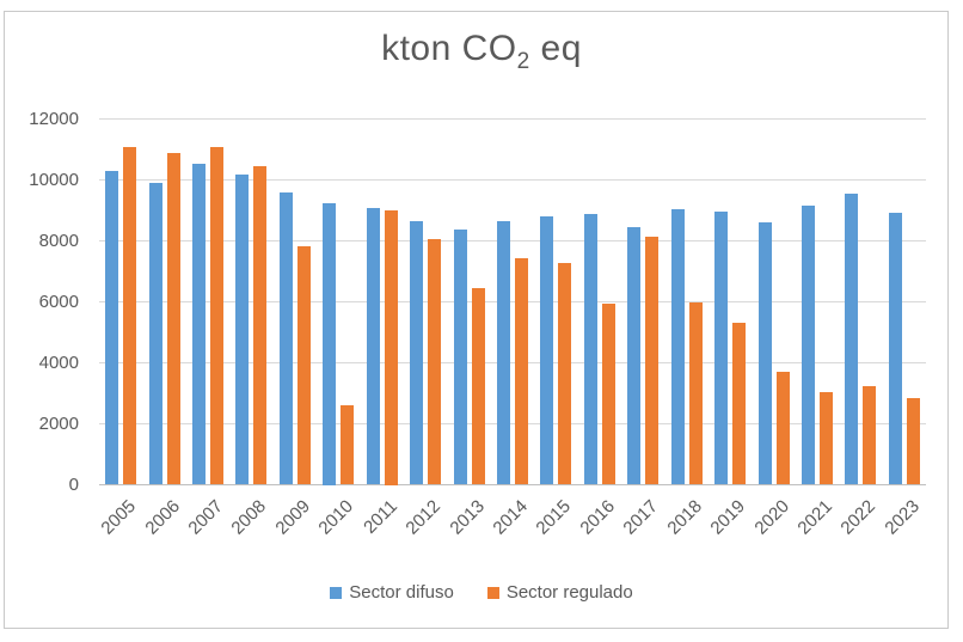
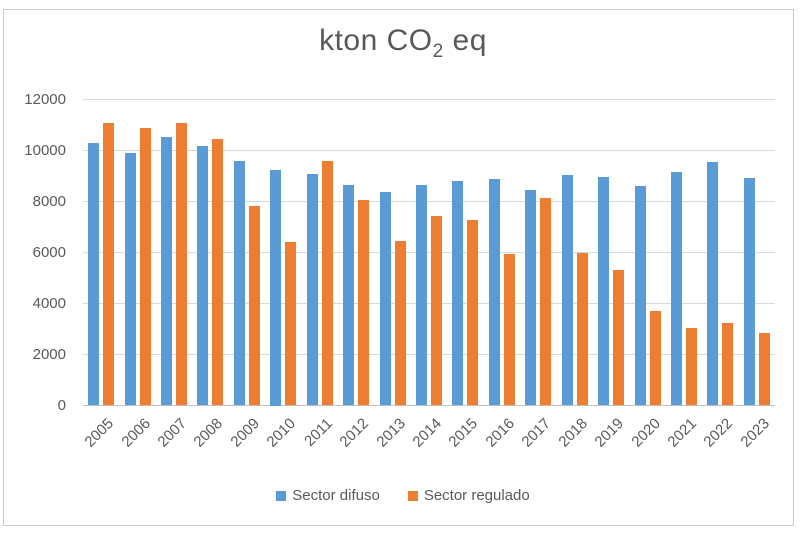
Sector regulado/2010: 2600 -> 6400
Sector regulado/2011: 9000 -> 9600
